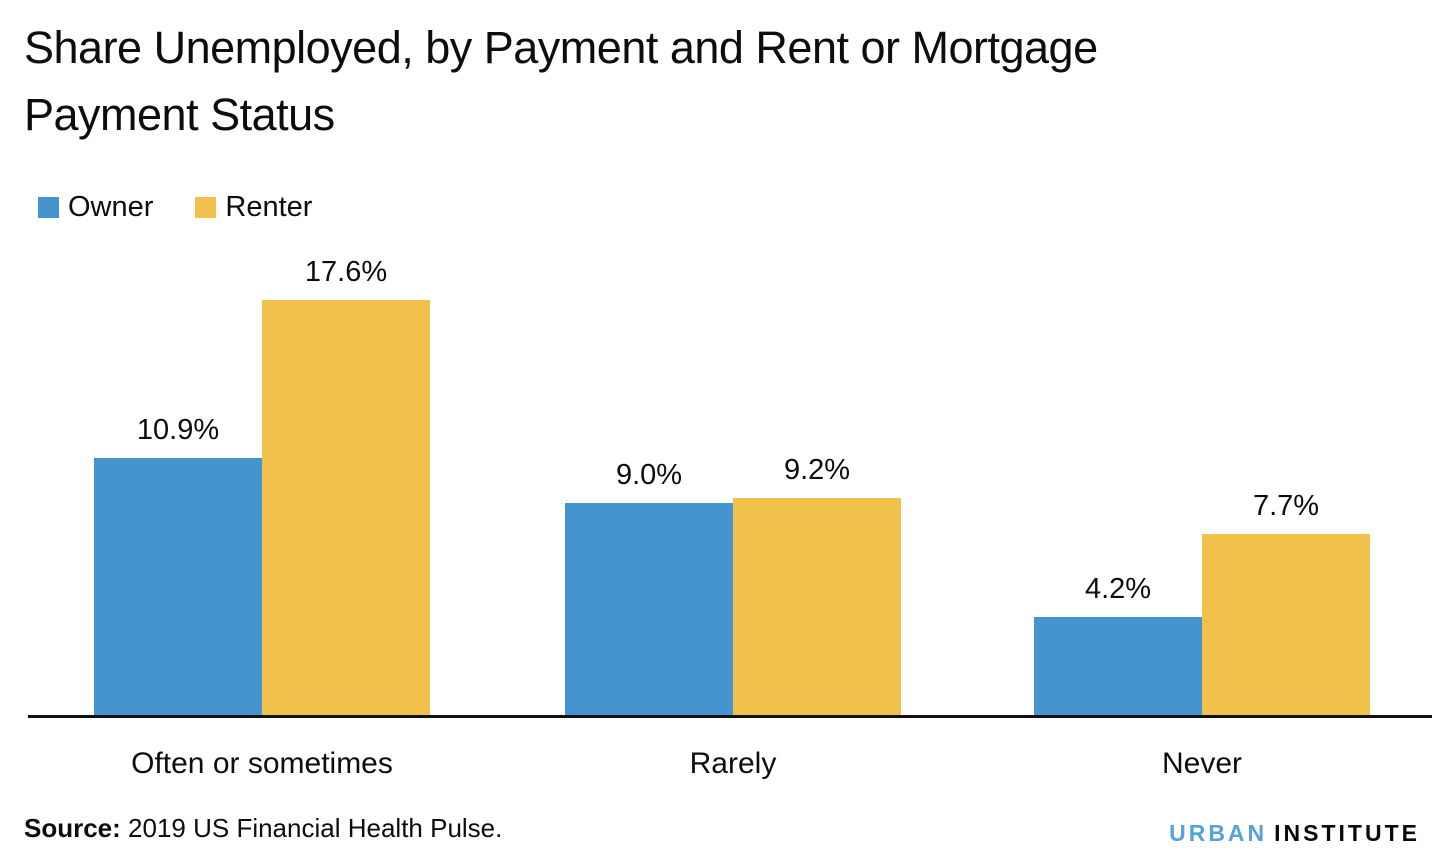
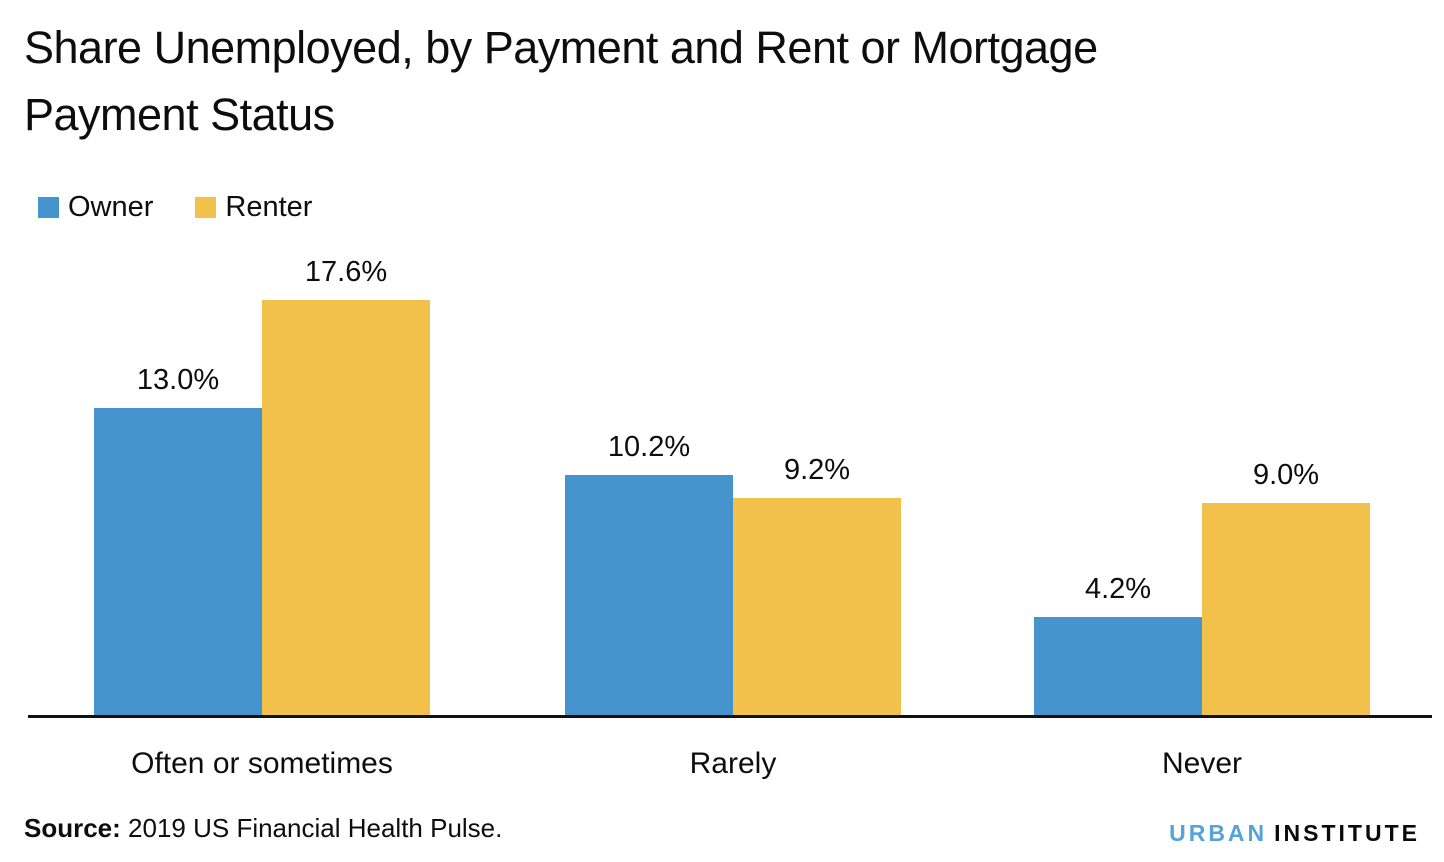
Owner/Often or sometimes: 10.9% -> 13.0%
Owner/Rarely: 9.0% -> 10.2%
Renter/Never: 7.7% -> 9.0%
